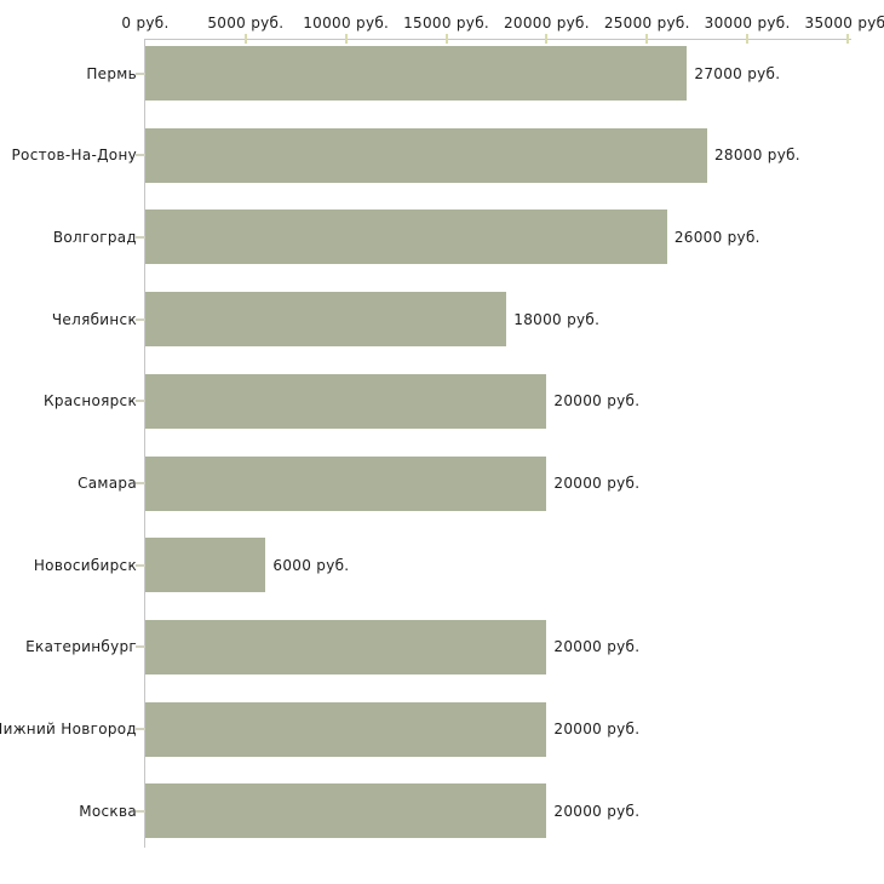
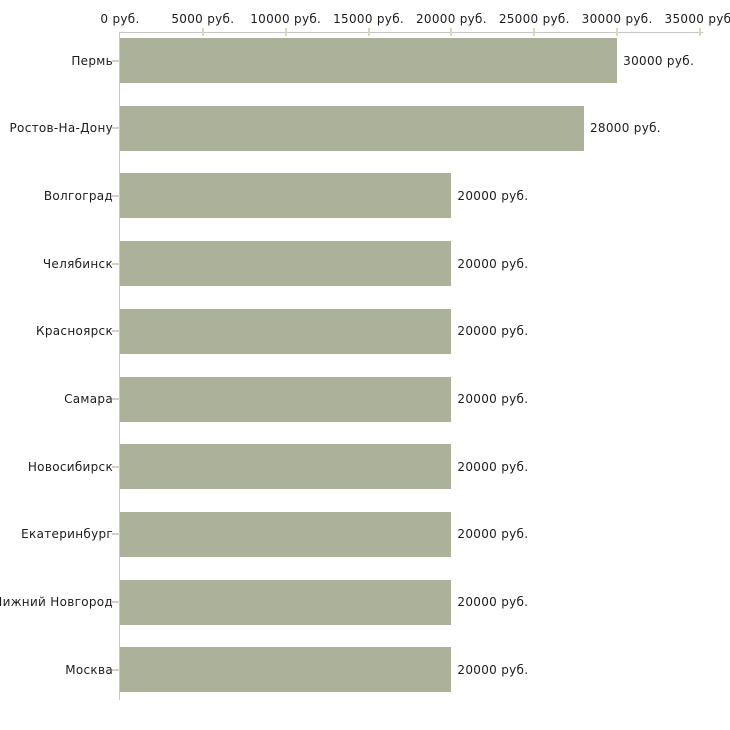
Пермь: 27000 -> 30000
Волгоград: 26000 -> 20000
Челябинск: 18000 -> 20000
Новосибирск: 6000 -> 20000
